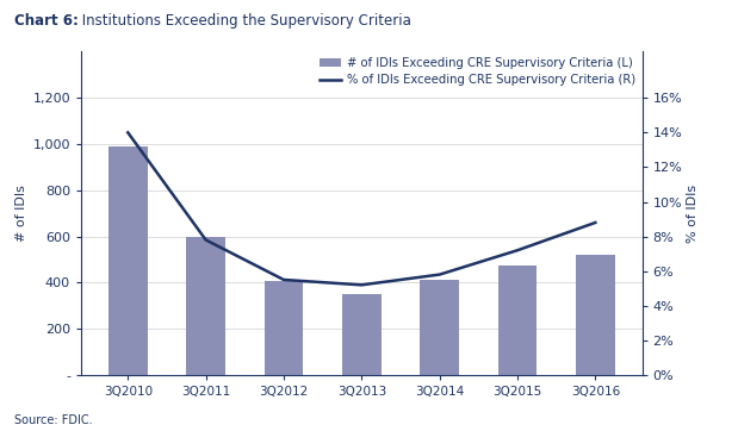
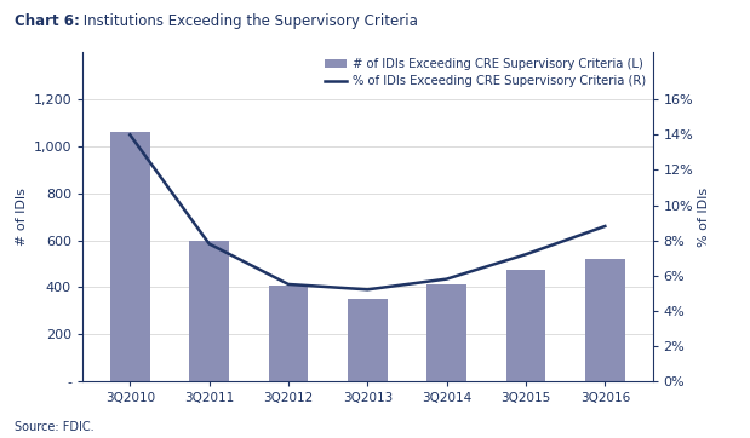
# of IDIs Exceeding CRE Supervisory Criteria (L)/3Q2010: 990 -> 1,060
